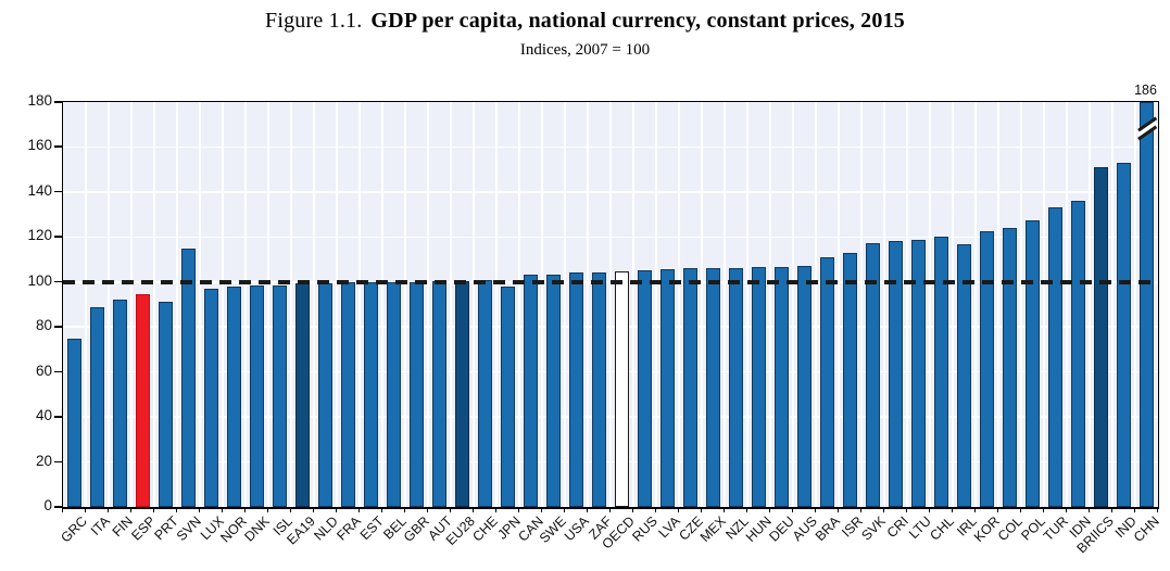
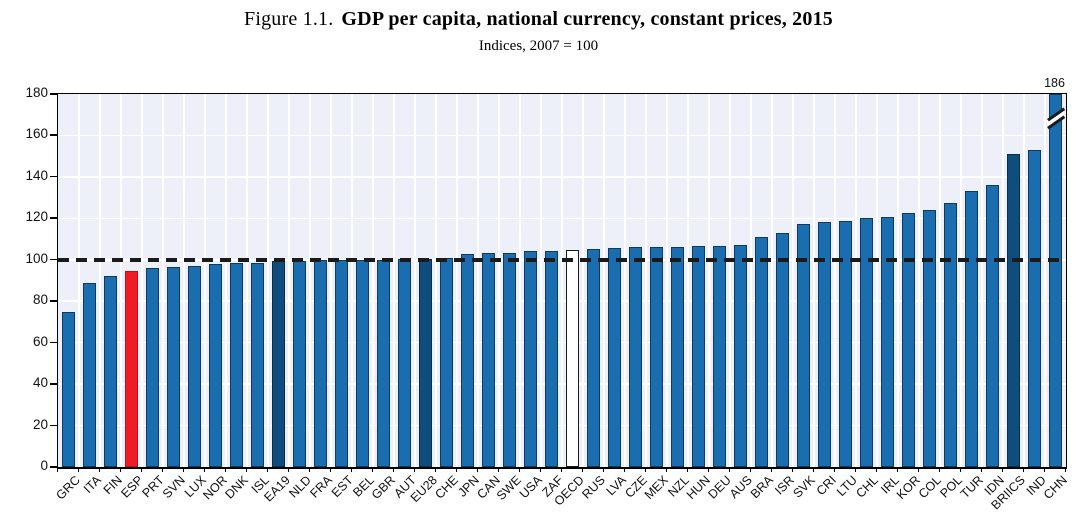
PRT: 91 -> 96
SVN: 115 -> 96
JPN: 98 -> 103
IRL: 117 -> 120
